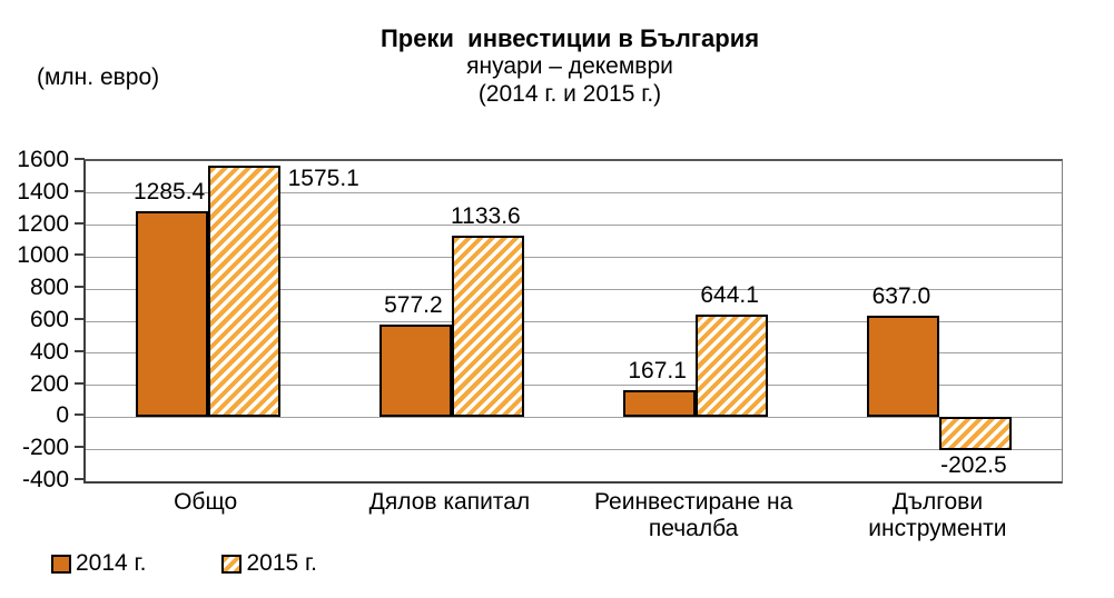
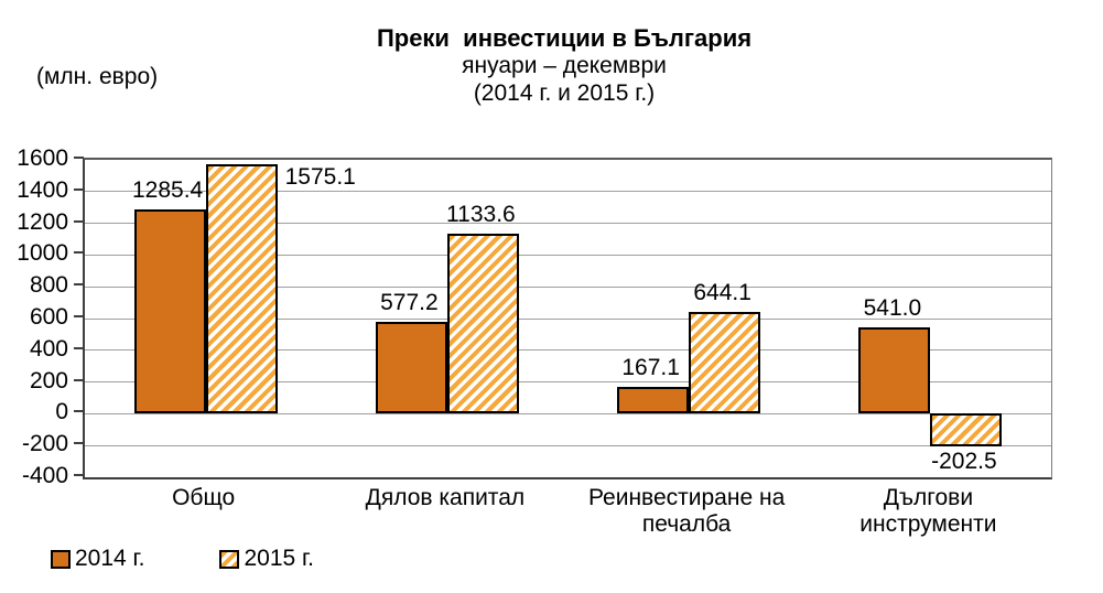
2014 г./Дългови инструменти: 637.0 -> 541.0
